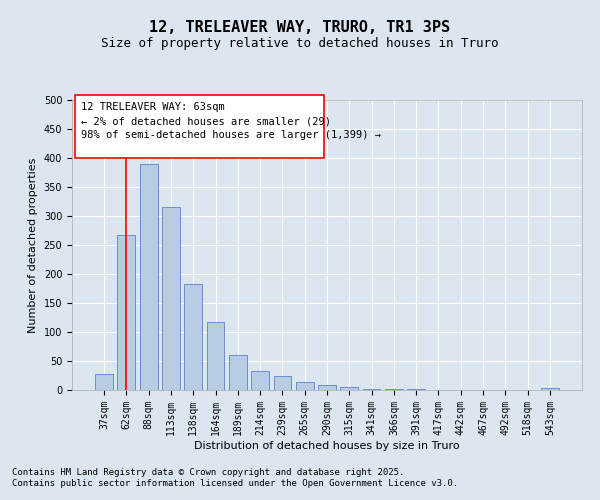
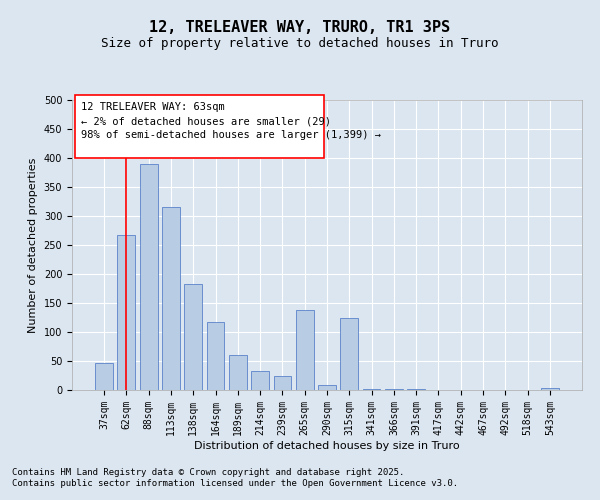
37sqm: 27 -> 46
265sqm: 13 -> 138
315sqm: 5 -> 124
